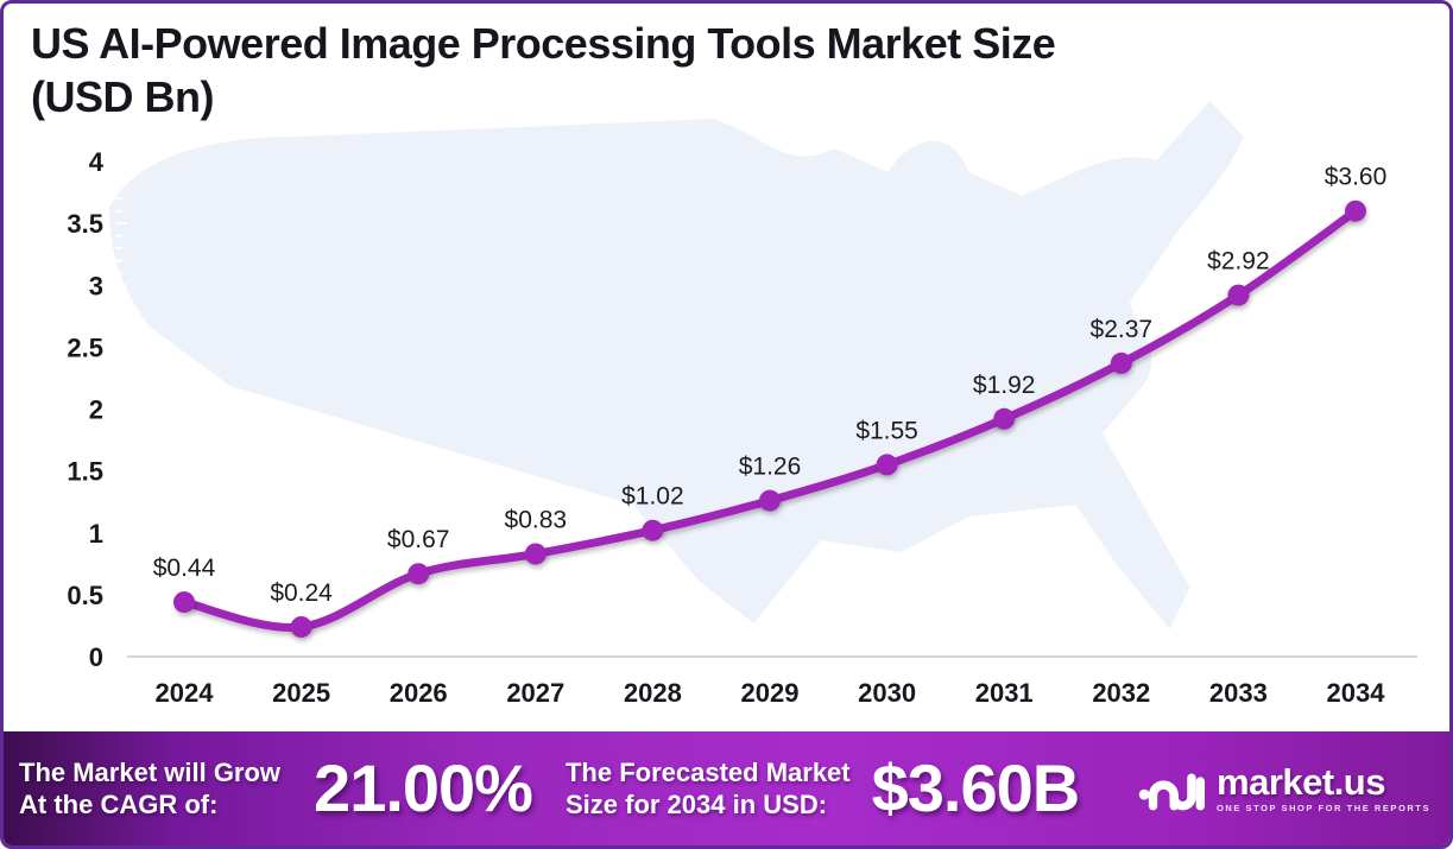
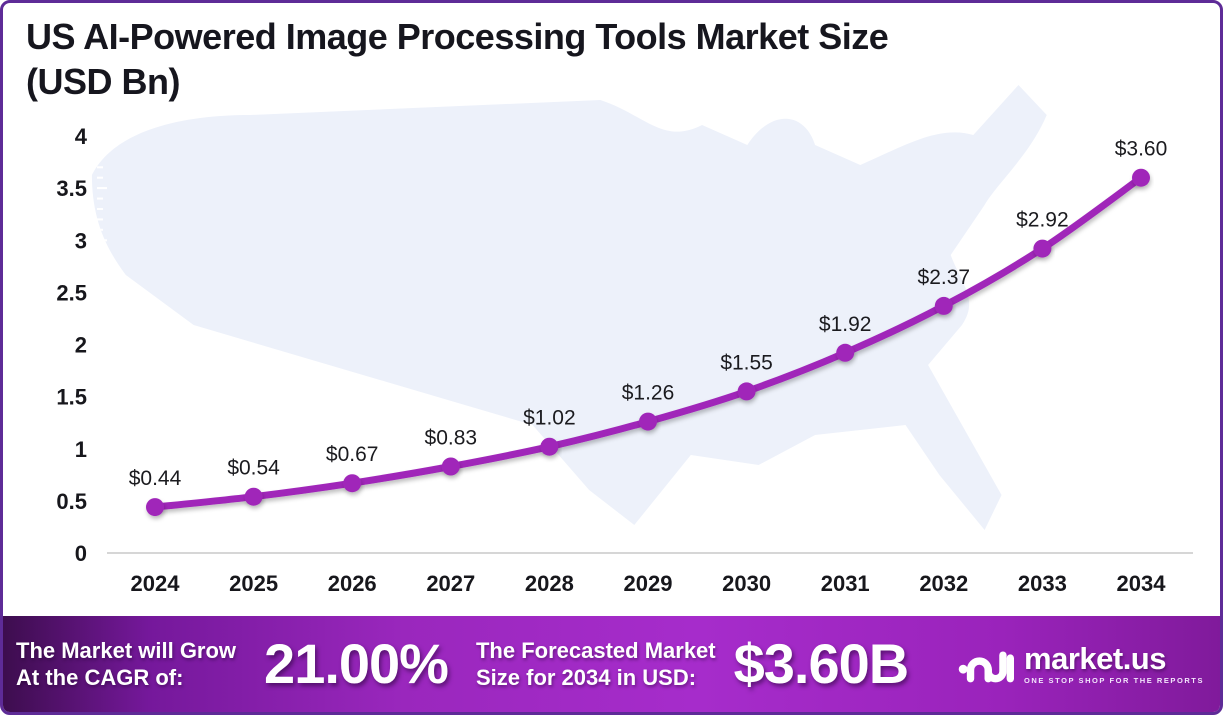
2025: $0.24 -> $0.54
